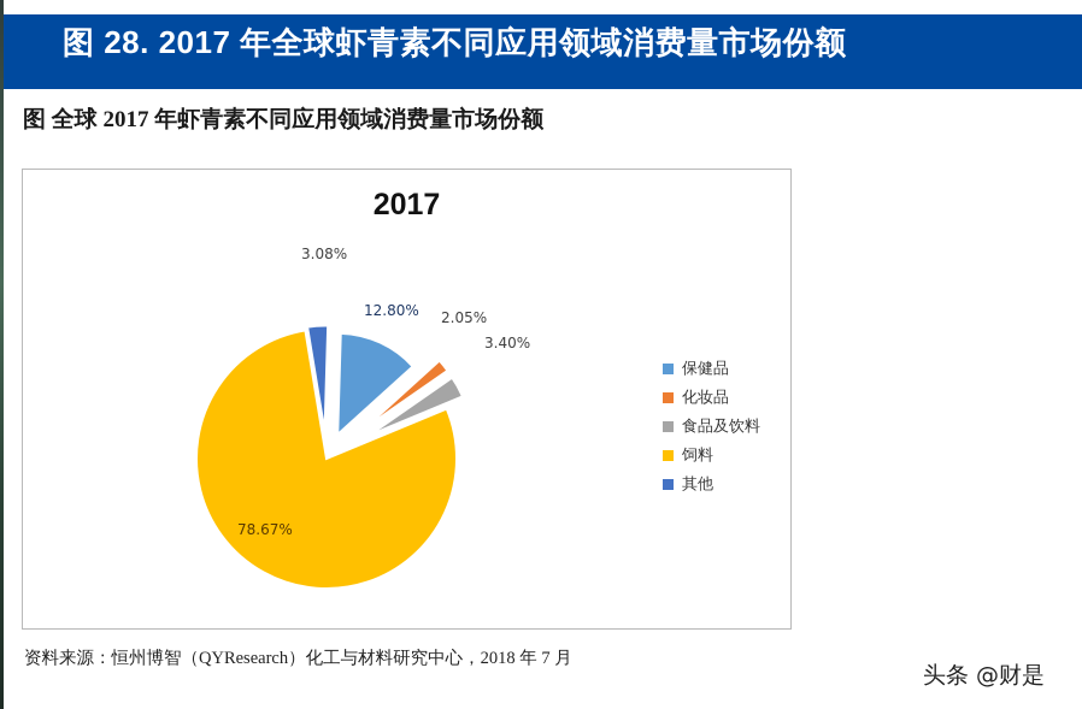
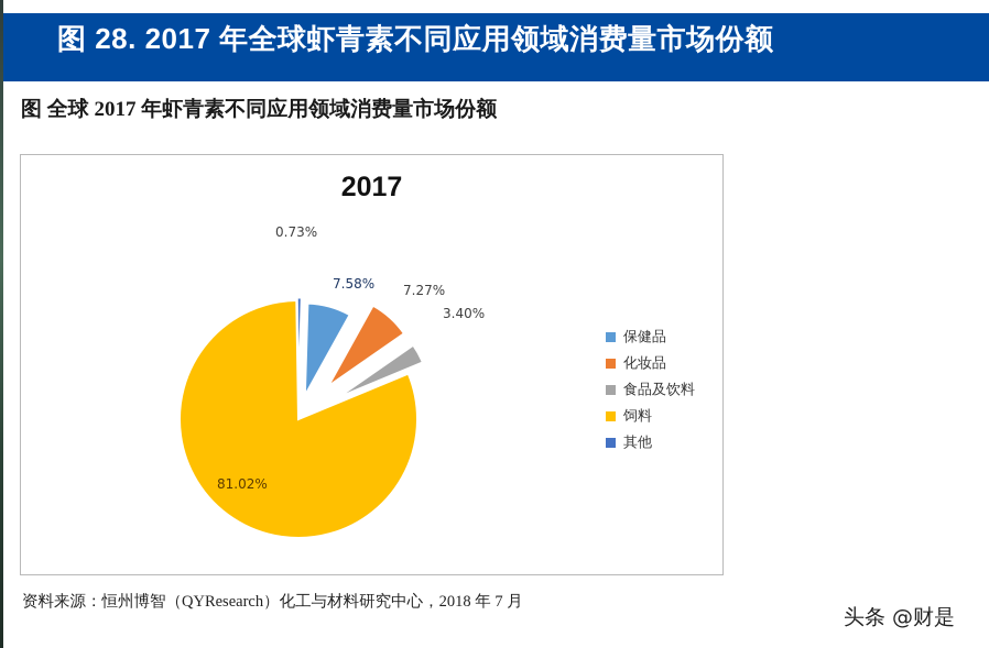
保健品: 12.80% -> 7.58%
化妆品: 2.05% -> 7.27%
饲料: 78.67% -> 81.02%
其他: 3.08% -> 0.73%
